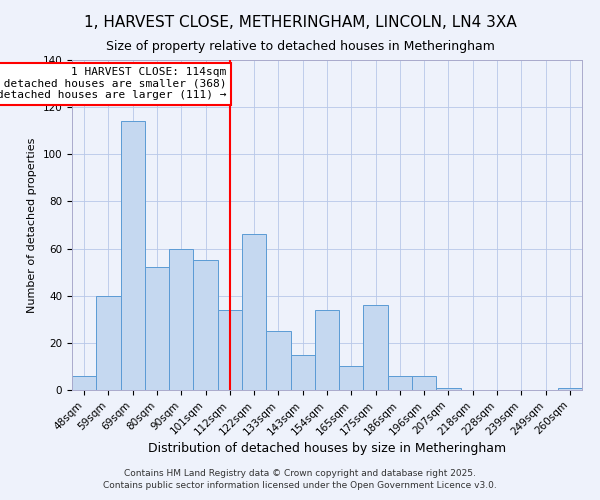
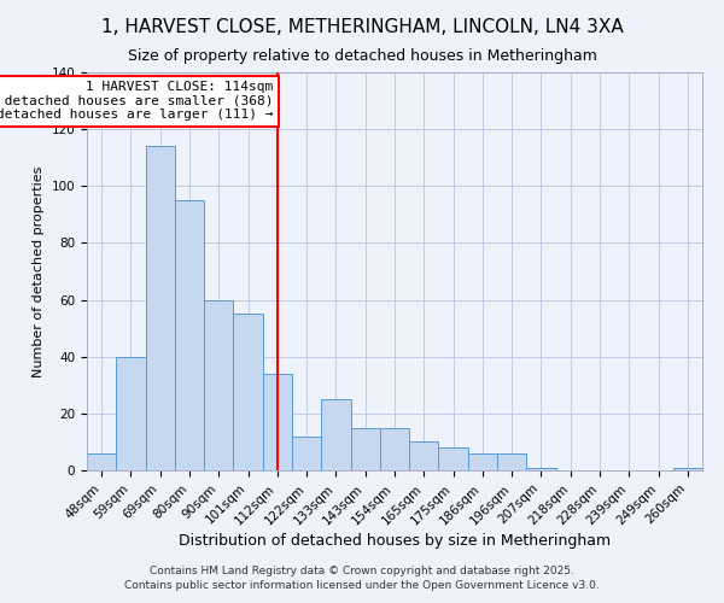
80sqm: 52 -> 95
122sqm: 66 -> 12
154sqm: 34 -> 15
175sqm: 36 -> 8
